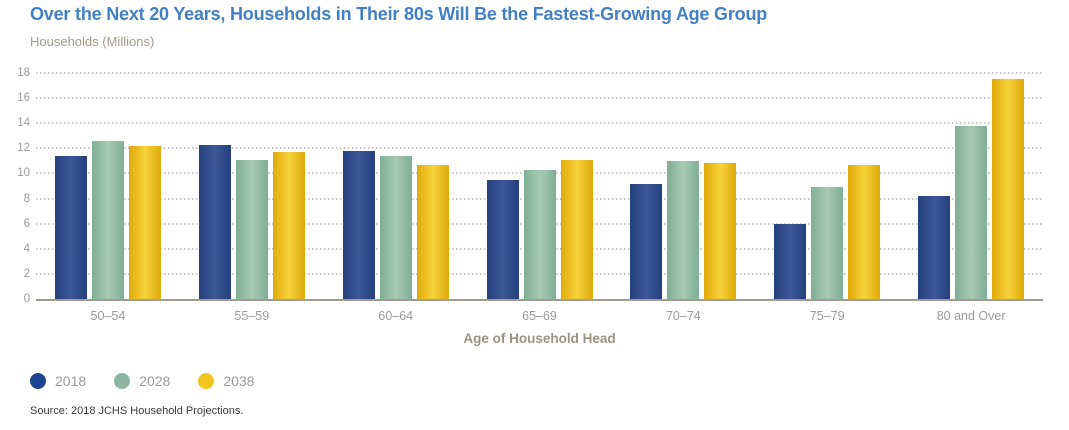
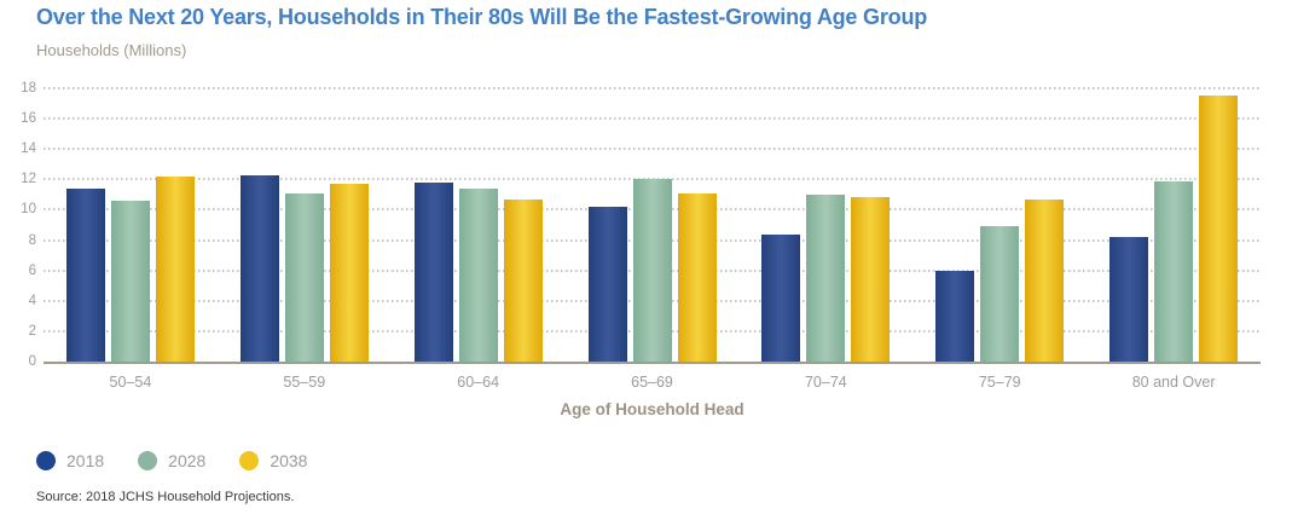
2028/50–54: 12.6 -> 10.6
2018/65–69: 9.5 -> 10.2
2028/65–69: 10.3 -> 12.0
2018/70–74: 9.2 -> 8.4
2028/80 and Over: 13.8 -> 11.9
